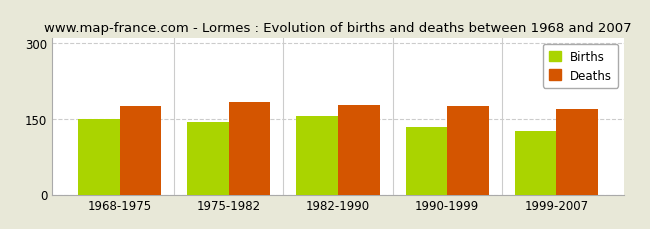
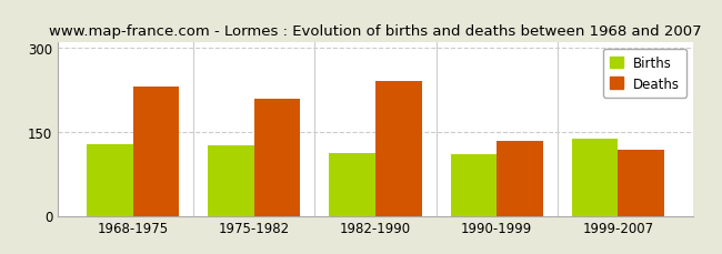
Births/1968-1975: 149 -> 128
Deaths/1968-1975: 175 -> 230
Births/1975-1982: 143 -> 126
Deaths/1975-1982: 183 -> 210
Births/1982-1990: 155 -> 112
Deaths/1982-1990: 177 -> 240
Births/1990-1999: 133 -> 110
Deaths/1990-1999: 176 -> 134
Births/1999-2007: 126 -> 138
Deaths/1999-2007: 170 -> 118
